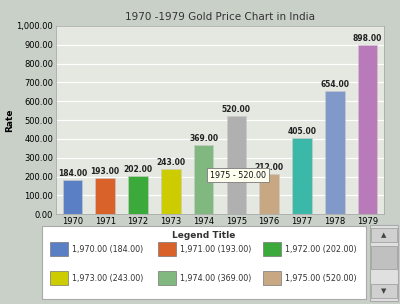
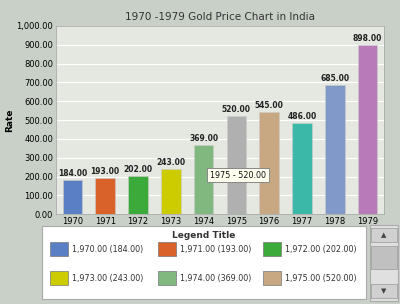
1976: 212.00 -> 545.00
1977: 405.00 -> 486.00
1978: 654.00 -> 685.00
